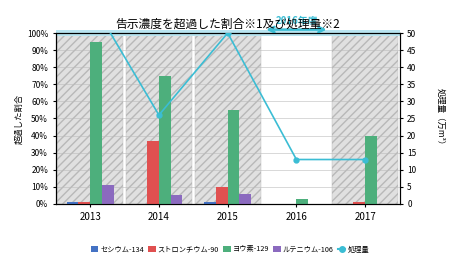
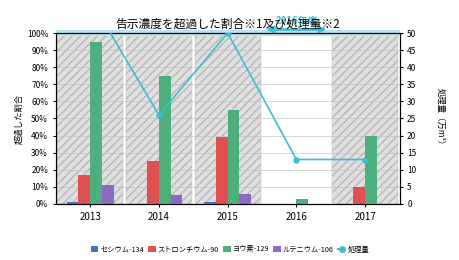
ストロンチウム-90/2013: 1% -> 17%
ストロンチウム-90/2014: 37% -> 25%
ストロンチウム-90/2015: 10% -> 39%
ストロンチウム-90/2017: 1% -> 10%
